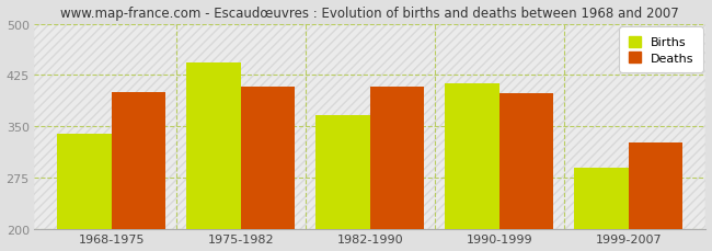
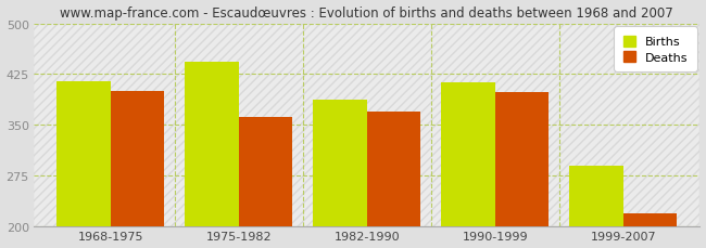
Births/1968-1975: 340 -> 415
Deaths/1975-1982: 408 -> 362
Births/1982-1990: 366 -> 388
Deaths/1982-1990: 408 -> 370
Deaths/1999-2007: 326 -> 220
